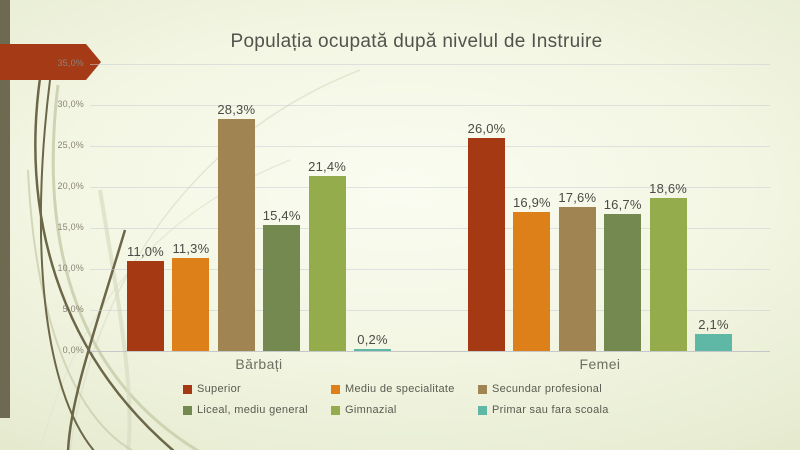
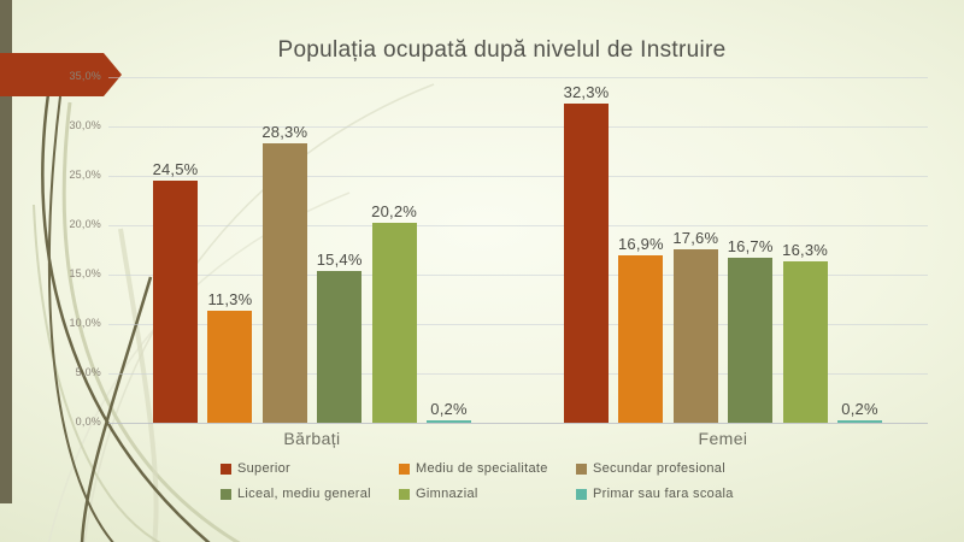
Superior/Bărbați: 11,0% -> 24,5%
Gimnazial/Bărbați: 21,4% -> 20,2%
Superior/Femei: 26,0% -> 32,3%
Gimnazial/Femei: 18,6% -> 16,3%
Primar sau fara scoala/Femei: 2,1% -> 0,2%
